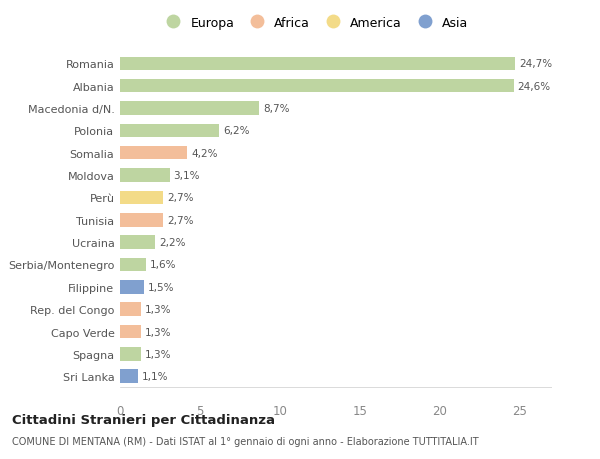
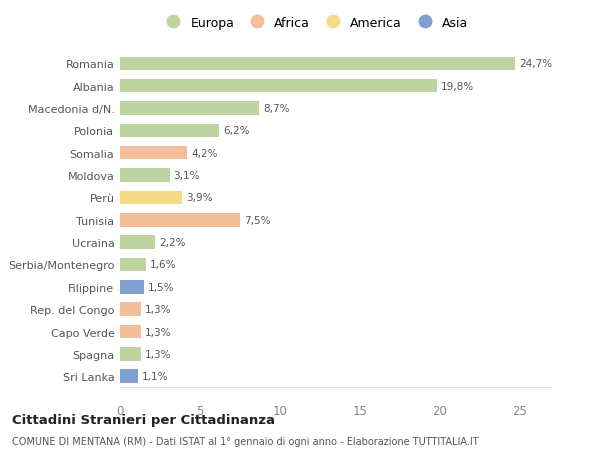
Albania: 24,6% -> 19,8%
Perù: 2,7% -> 3,9%
Tunisia: 2,7% -> 7,5%
